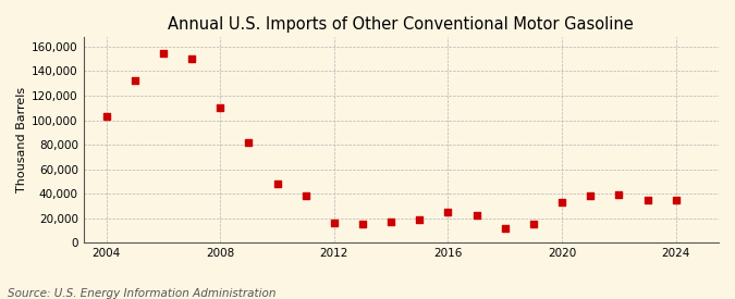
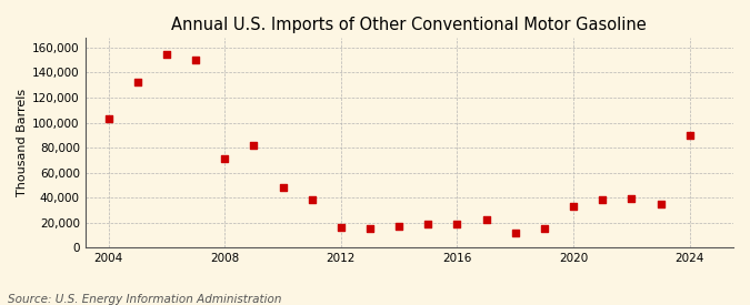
2008: 110,000 -> 71,000
2016: 25,000 -> 19,000
2024: 35,000 -> 90,000
